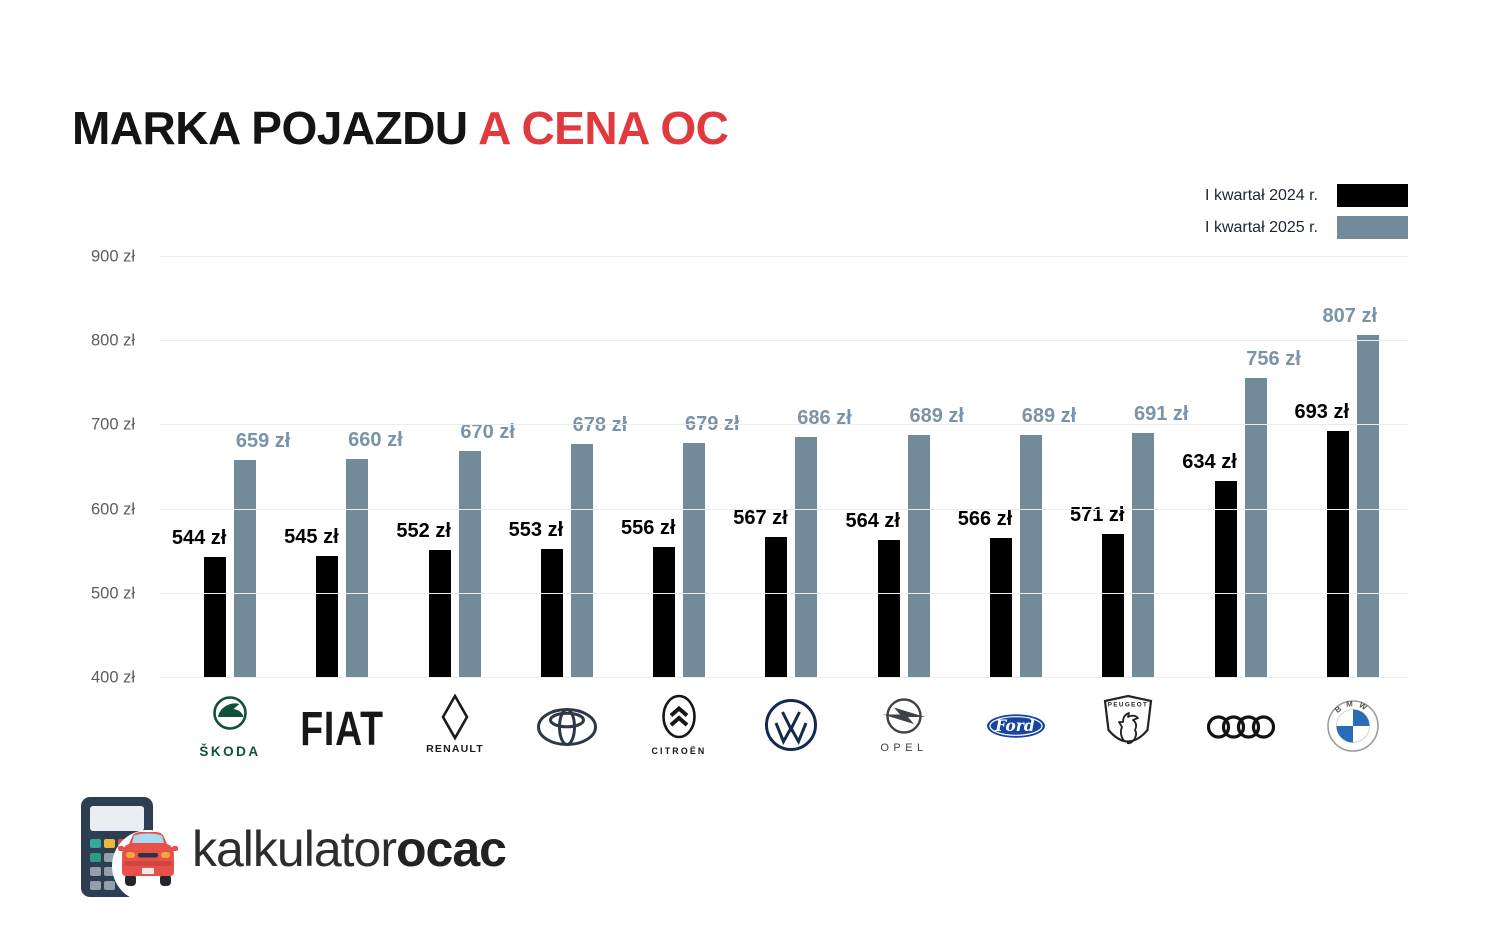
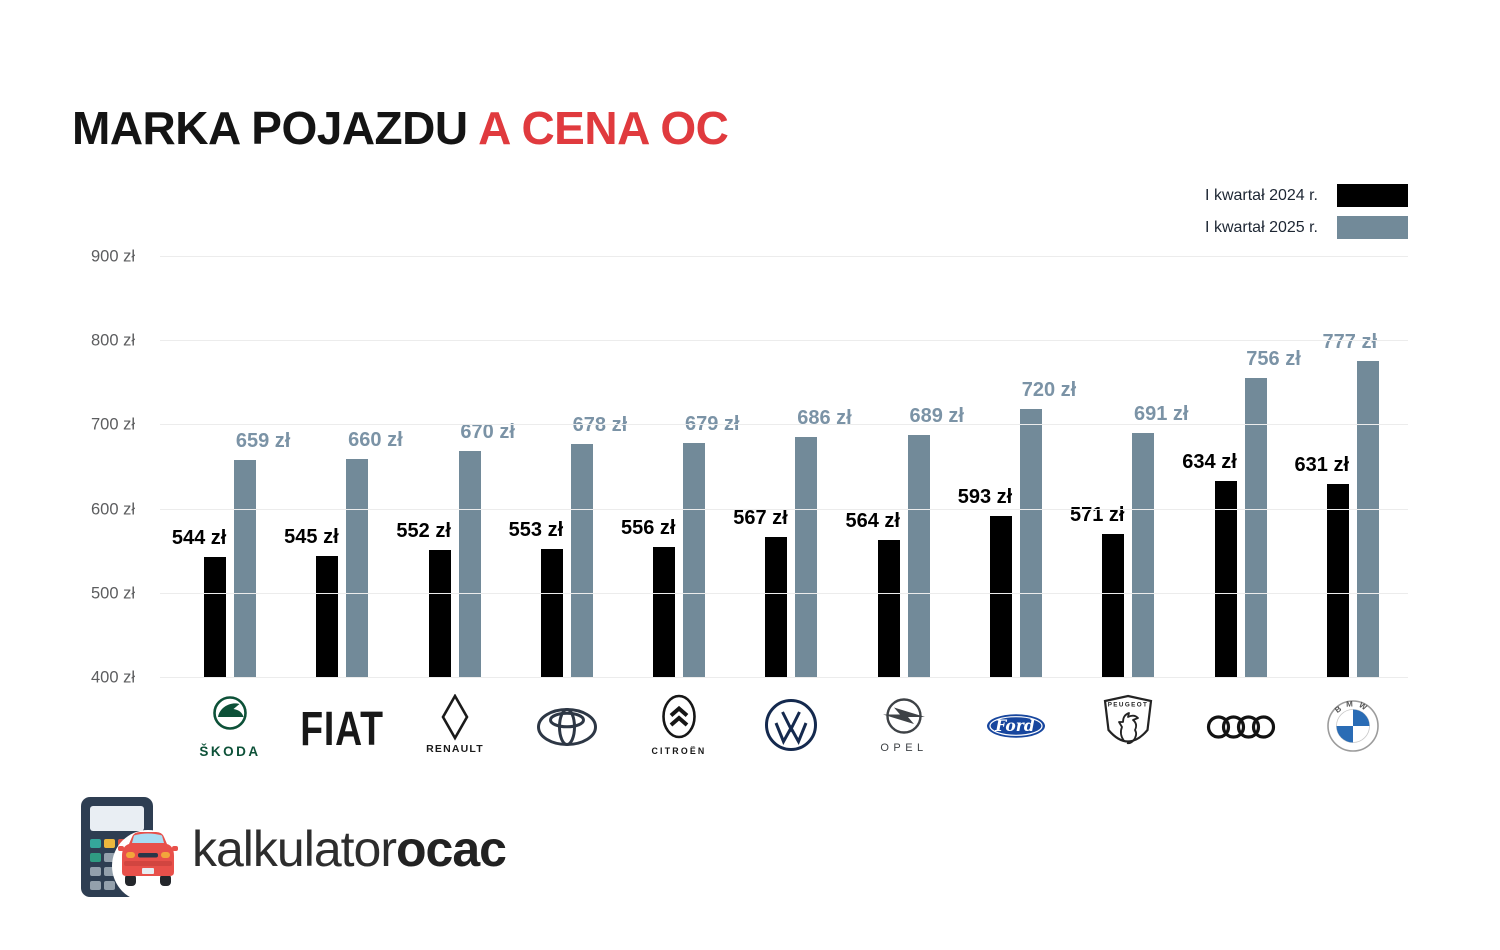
I kwartał 2024 r./Ford: 566 -> 593
I kwartał 2025 r./Ford: 689 -> 720
I kwartał 2024 r./BMW: 693 -> 631
I kwartał 2025 r./BMW: 807 -> 777
